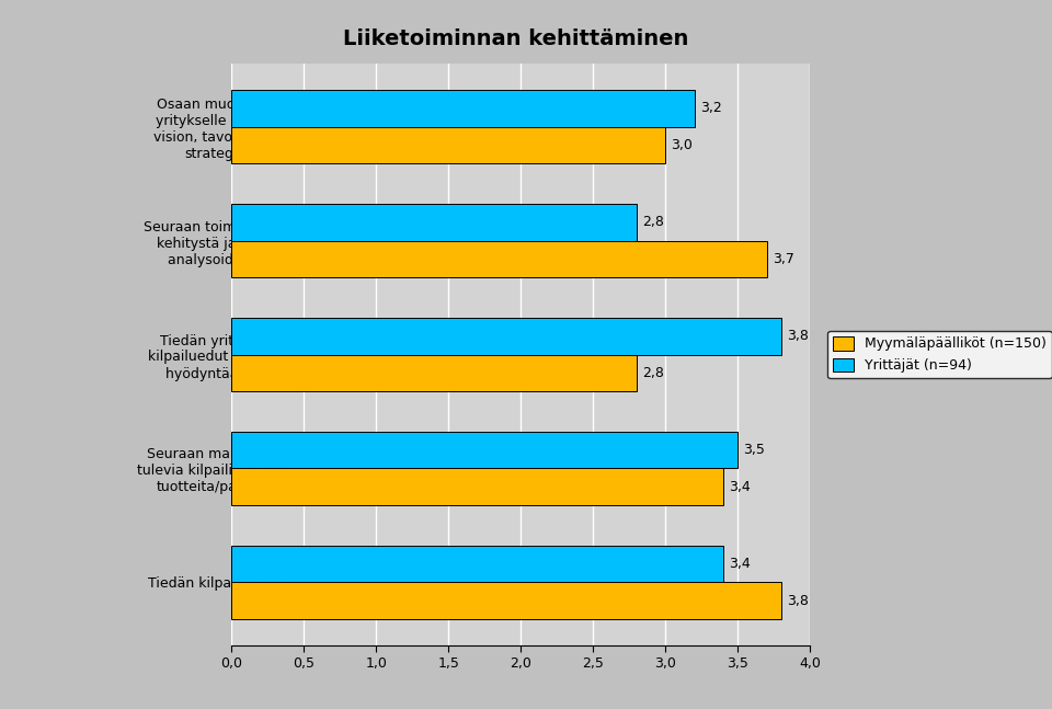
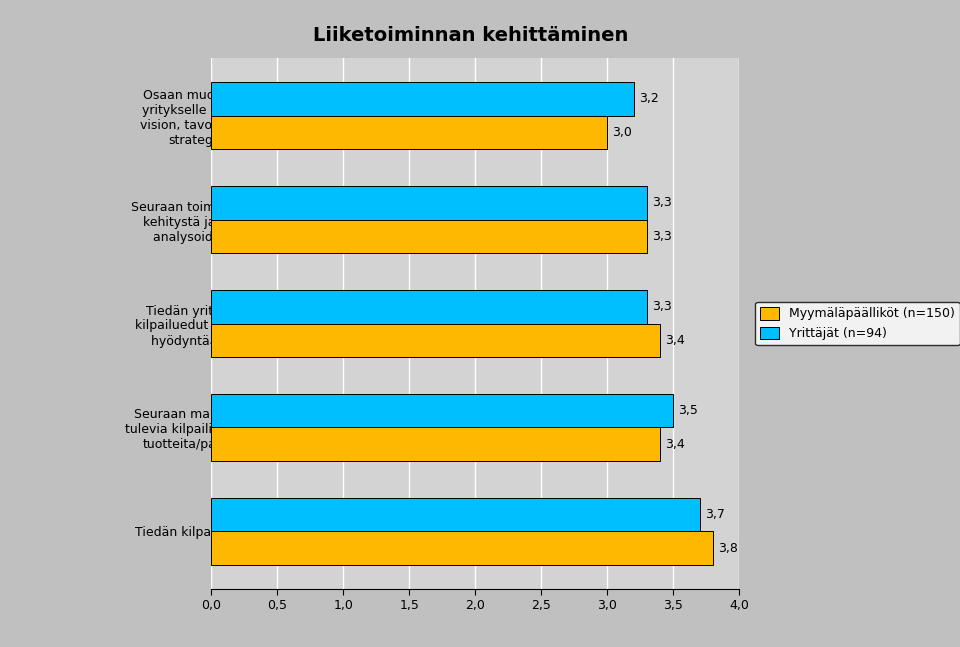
Yrittäjät (n=94)/Seuraan toimialamme kehitystä ja osaan analysoida sitä: 2,8 -> 3,3
Myymäläpäälliköt (n=150)/Seuraan toimialamme kehitystä ja osaan analysoida sitä: 3,7 -> 3,3
Yrittäjät (n=94)/Tiedän yritykseni kilpailuedut ja osaan hyödyntää niitä: 3,8 -> 3,3
Myymäläpäälliköt (n=150)/Tiedän yritykseni kilpailuedut ja osaan hyödyntää niitä: 2,8 -> 3,4
Yrittäjät (n=94)/Tiedän kilpailijamme: 3,4 -> 3,7
